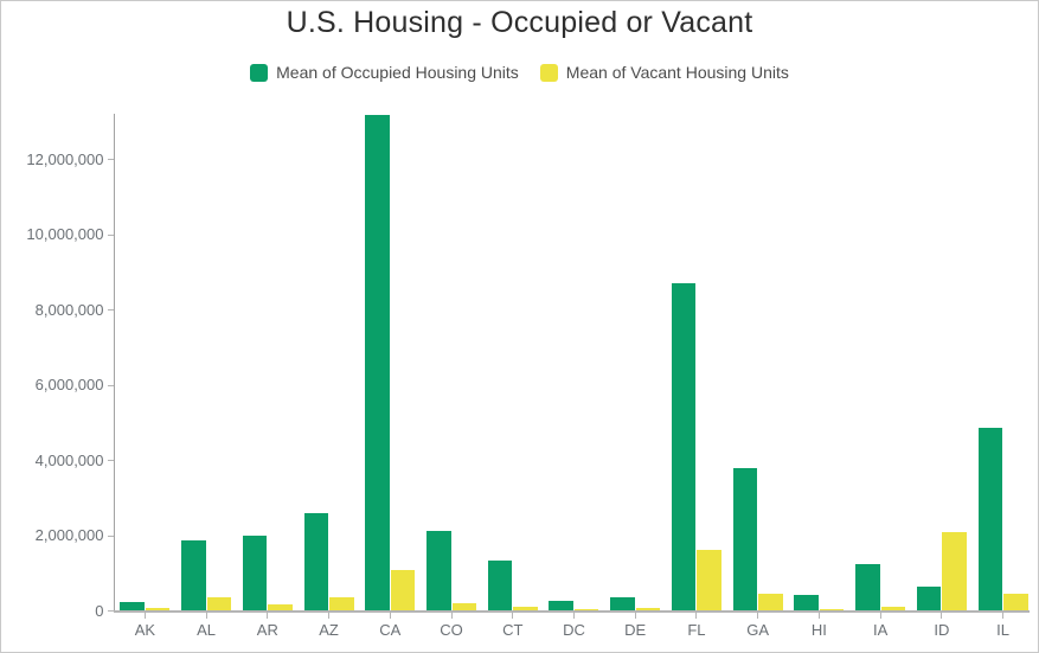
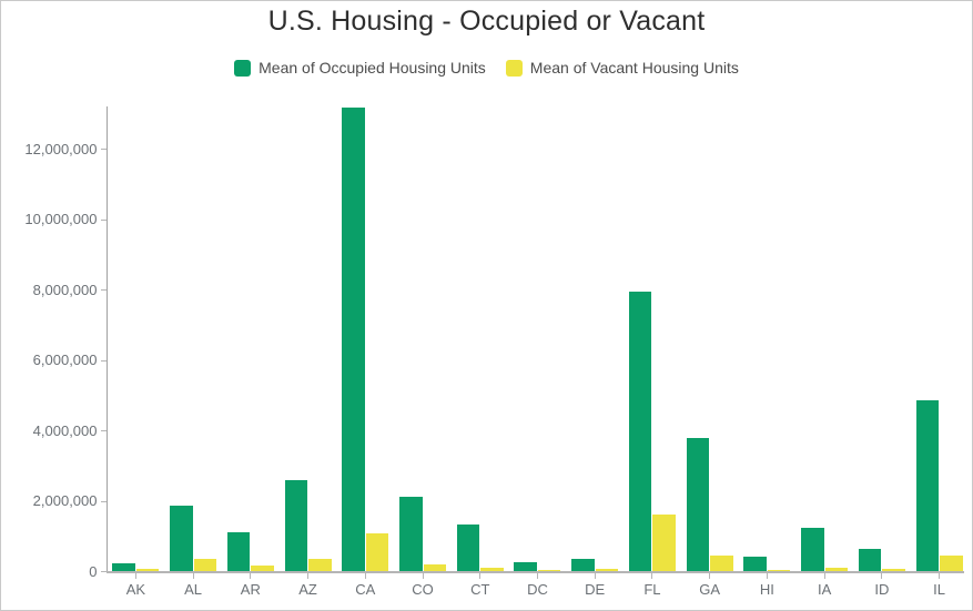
Mean of Occupied Housing Units/AR: 2000000 -> 1100000
Mean of Occupied Housing Units/FL: 8700000 -> 7900000
Mean of Vacant Housing Units/ID: 2100000 -> 100000
